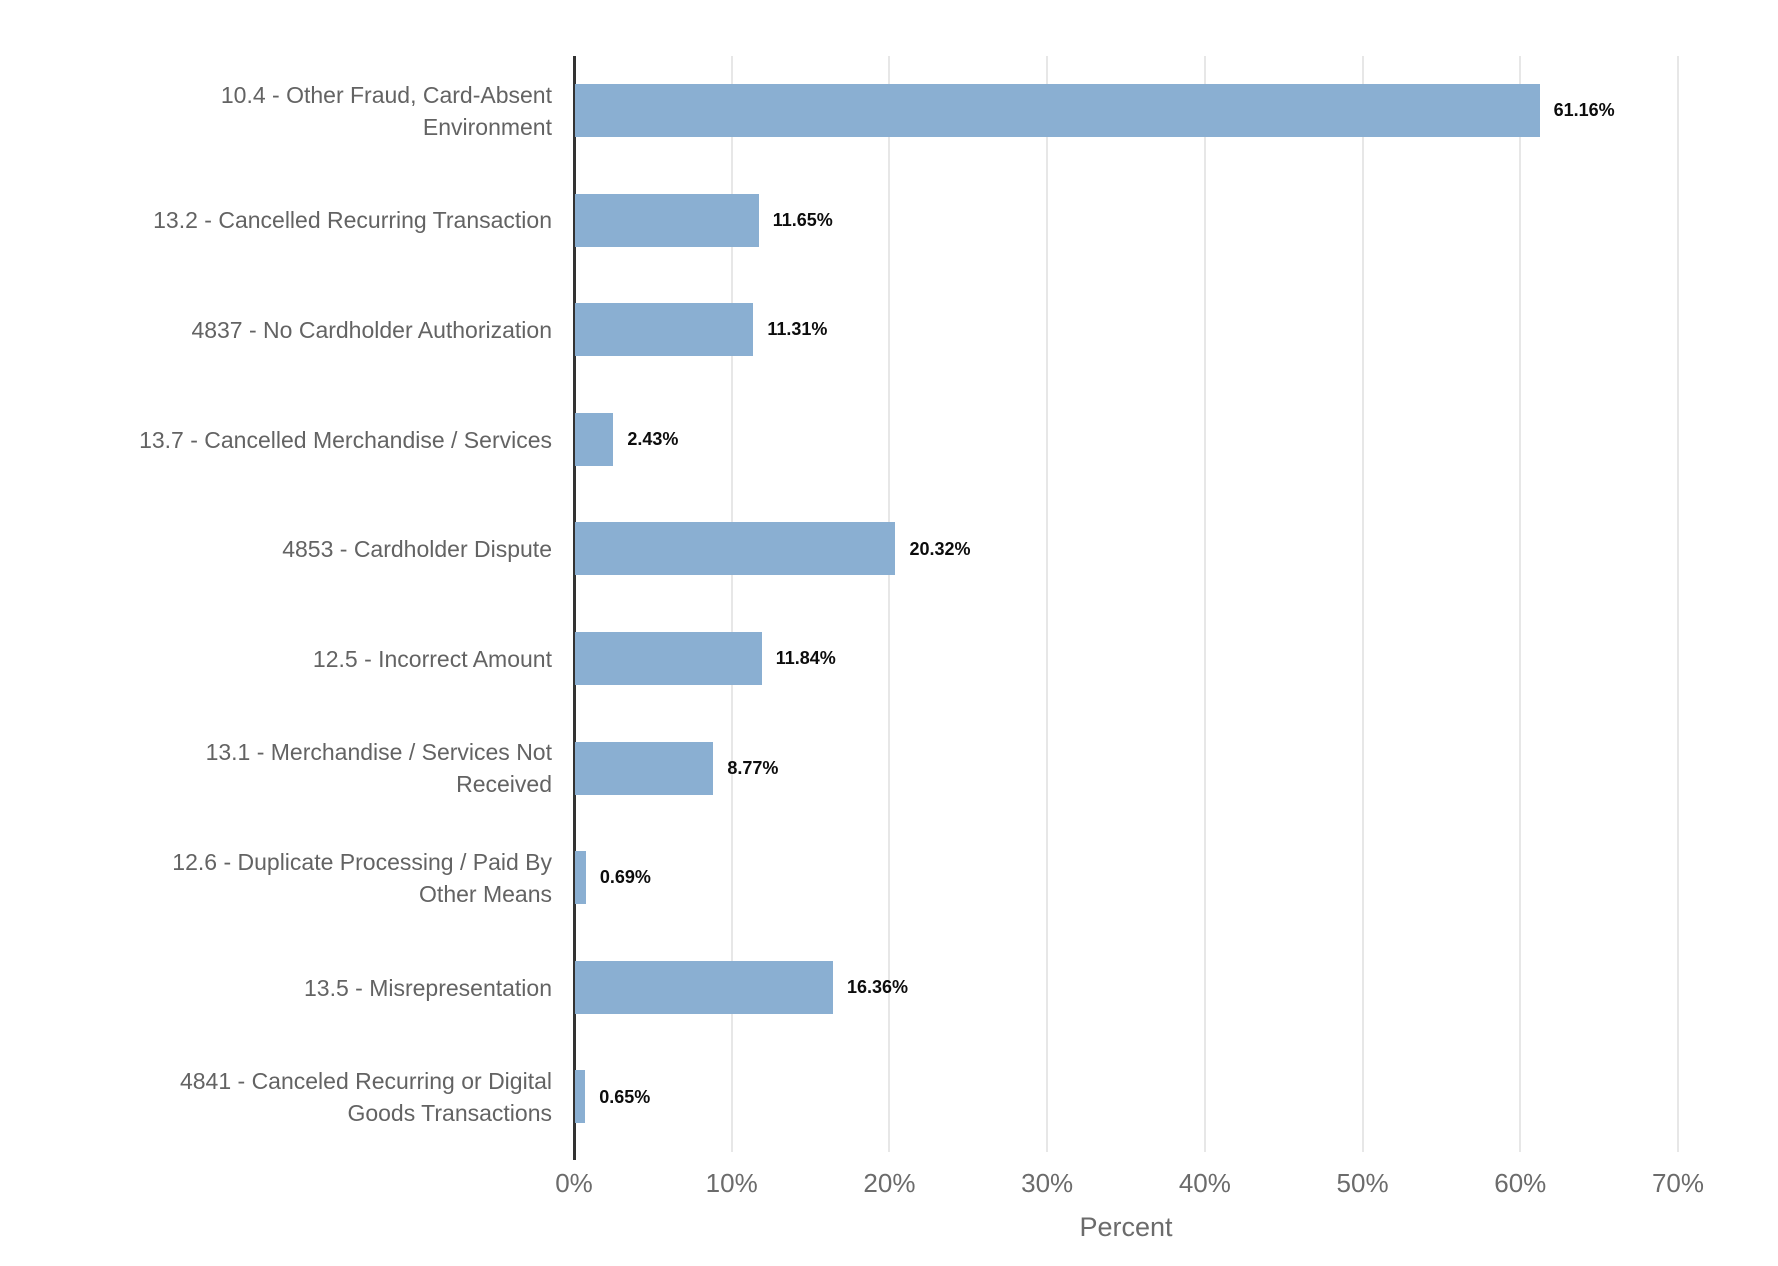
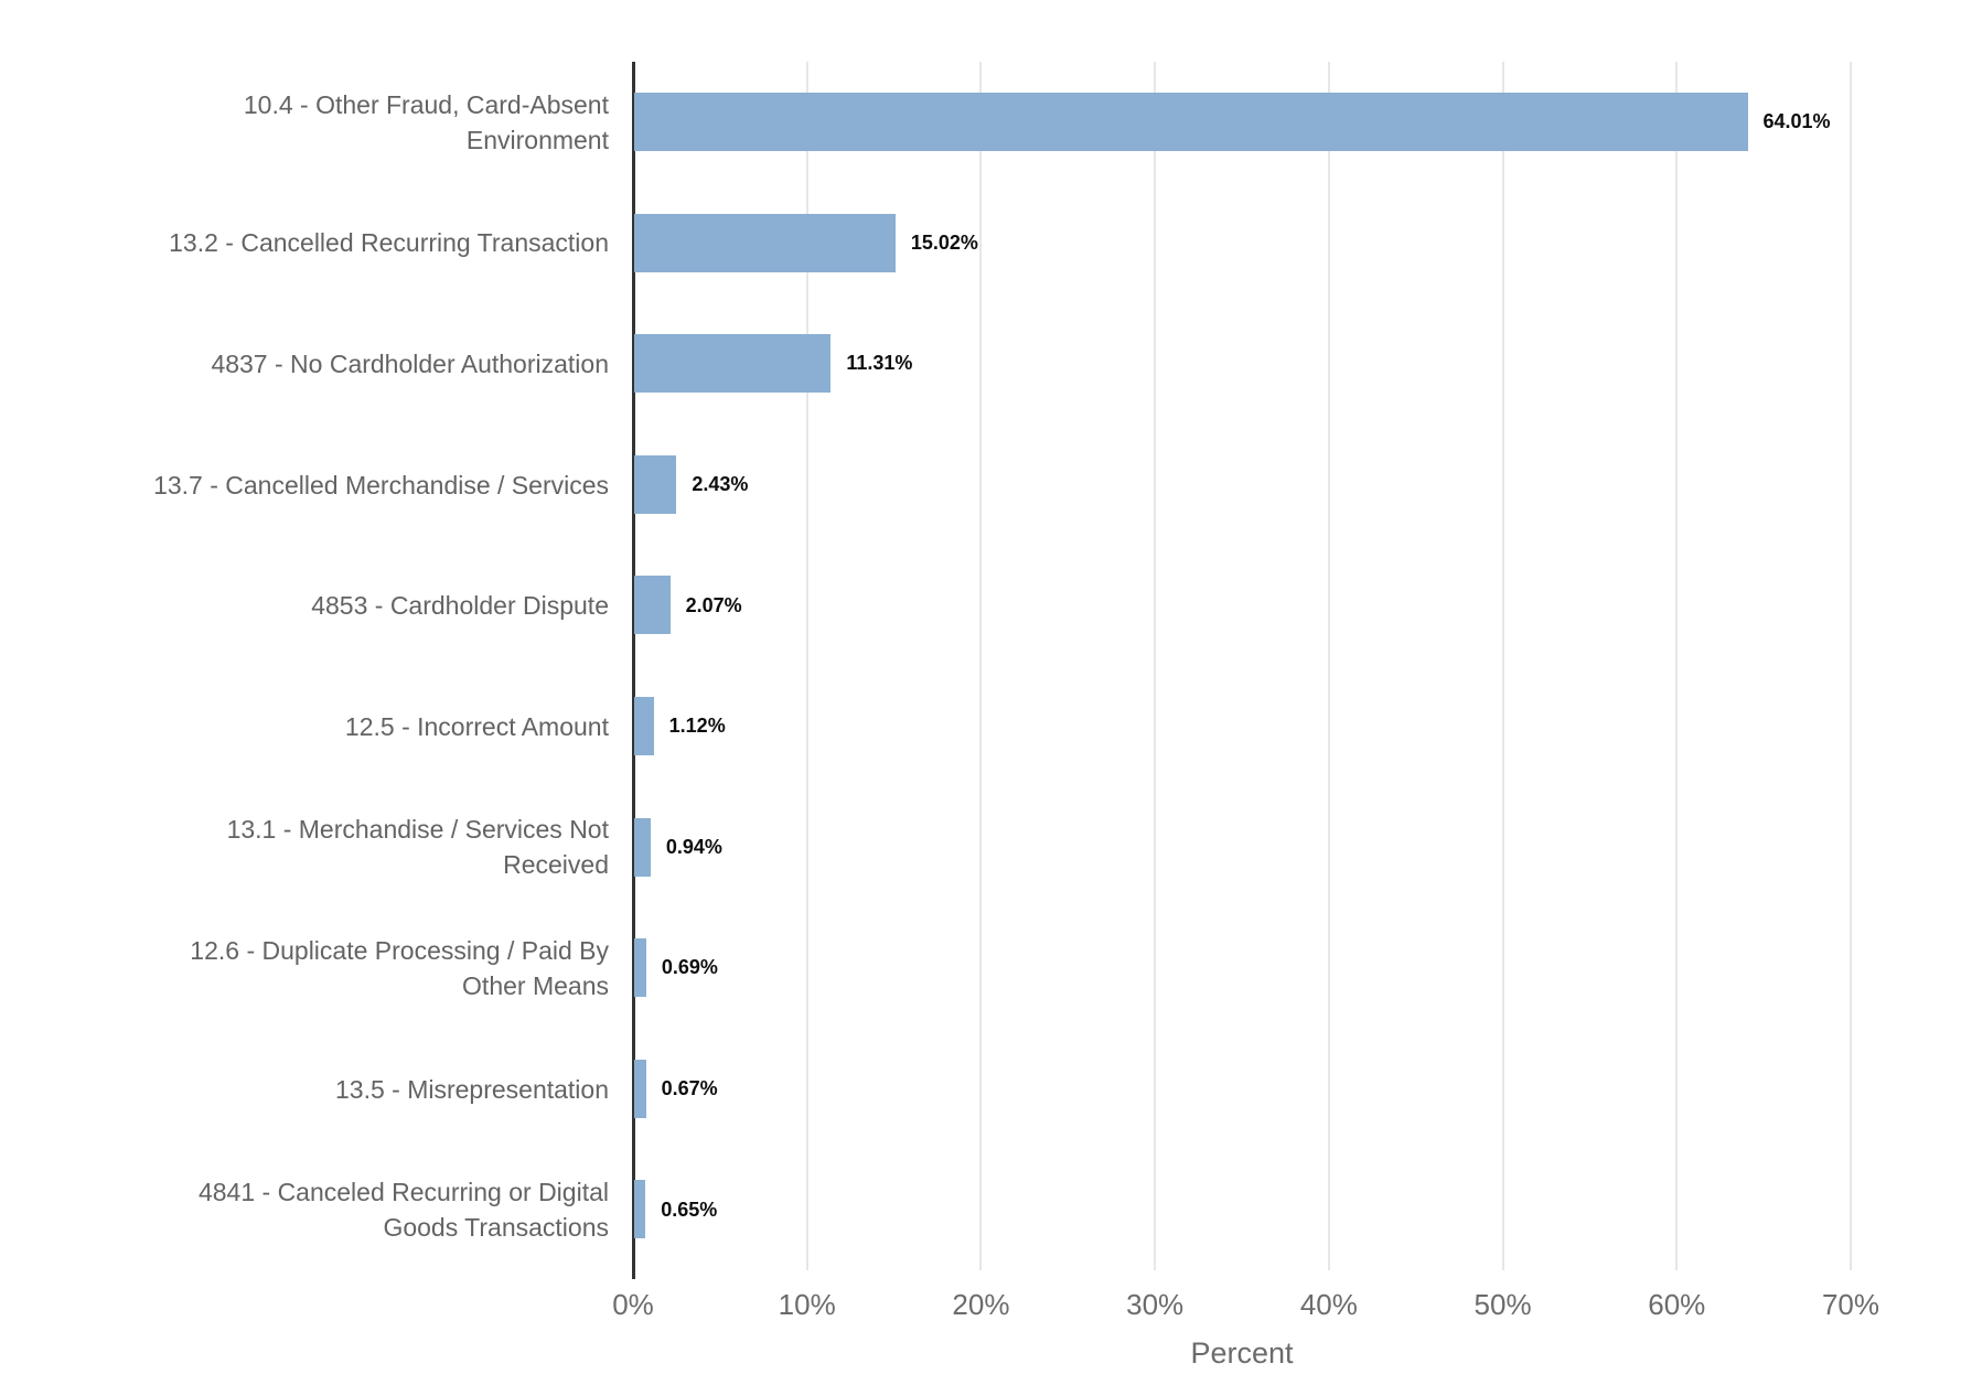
10.4 - Other Fraud, Card-Absent Environment: 61.16% -> 64.01%
13.2 - Cancelled Recurring Transaction: 11.65% -> 15.02%
4853 - Cardholder Dispute: 20.32% -> 2.07%
12.5 - Incorrect Amount: 11.84% -> 1.12%
13.1 - Merchandise / Services Not Received: 8.77% -> 0.94%
13.5 - Misrepresentation: 16.36% -> 0.67%
